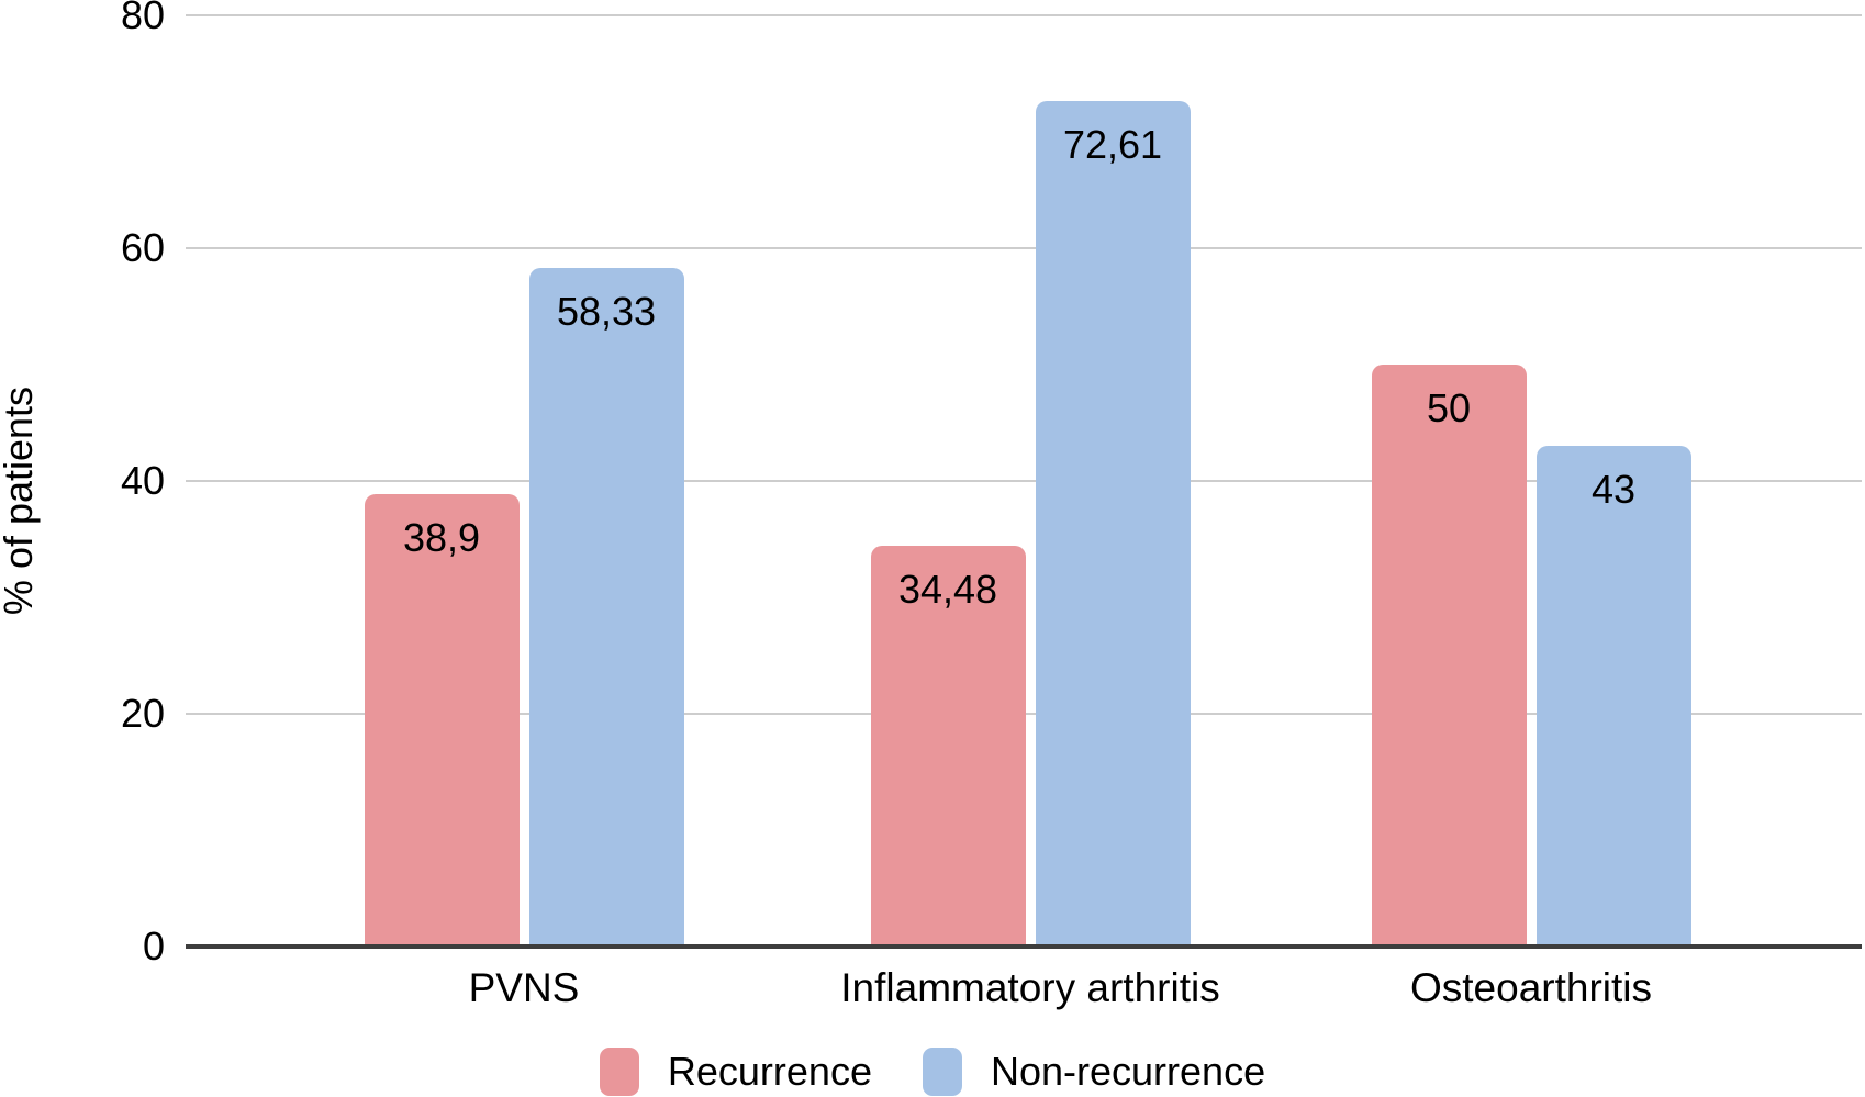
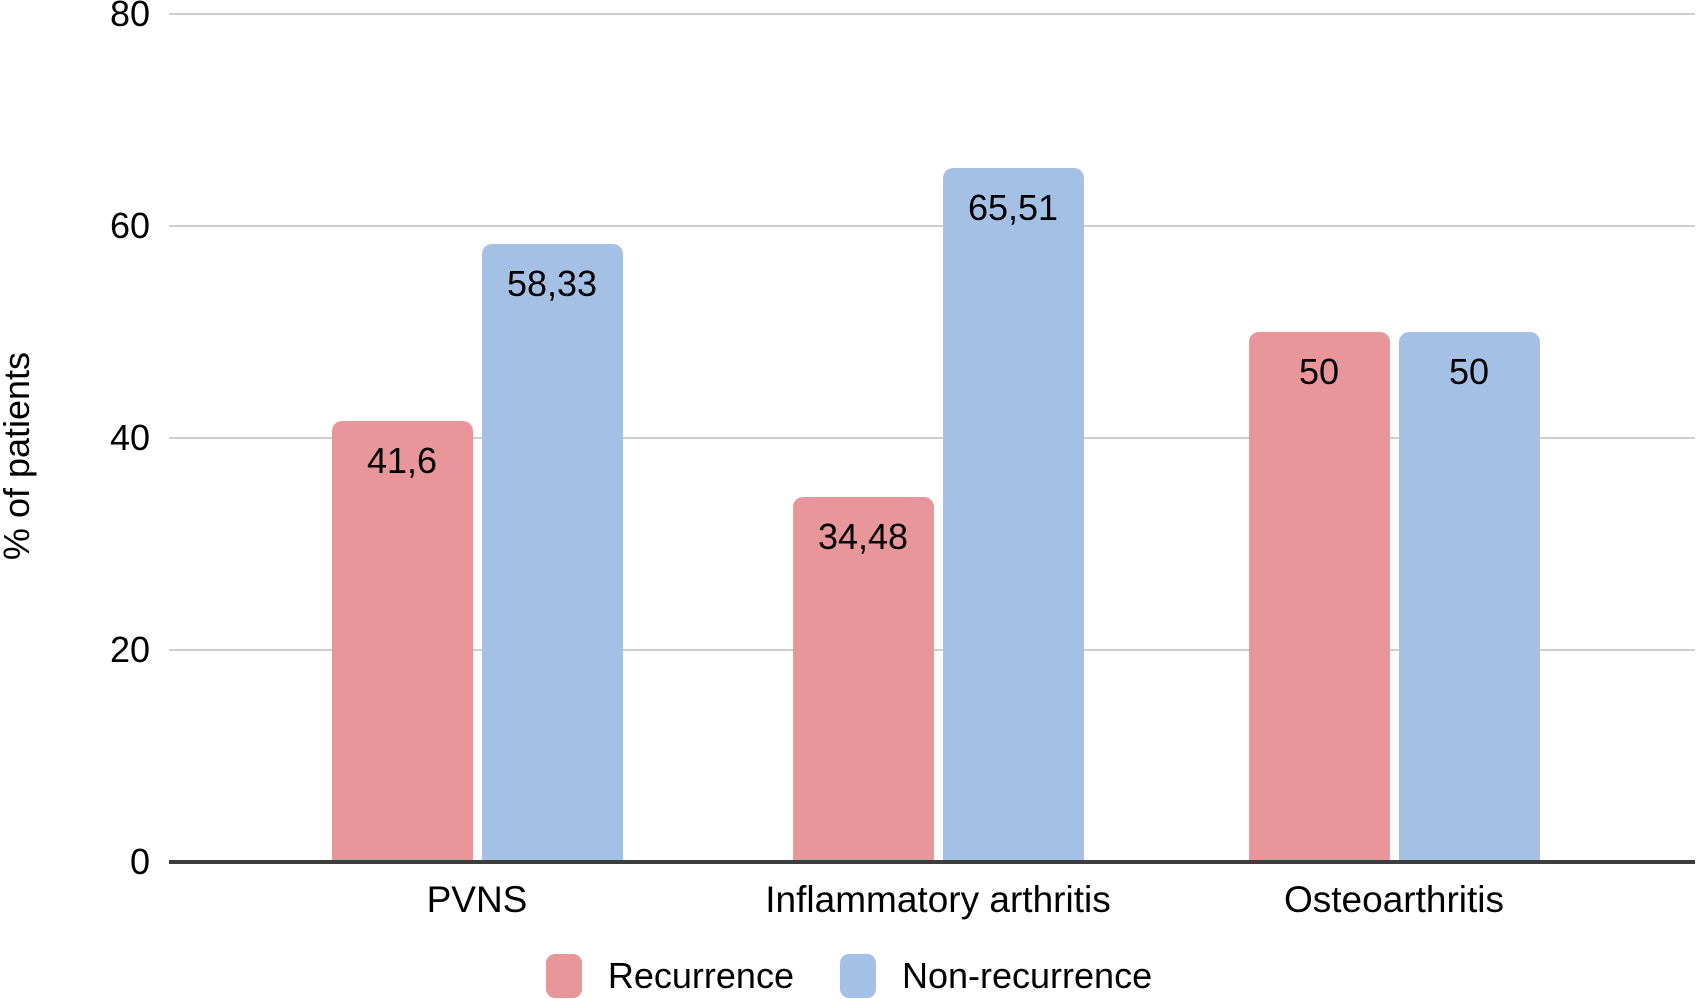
Recurrence/PVNS: 38,9 -> 41,6
Non-recurrence/Inflammatory arthritis: 72,61 -> 65,51
Non-recurrence/Osteoarthritis: 43 -> 50
